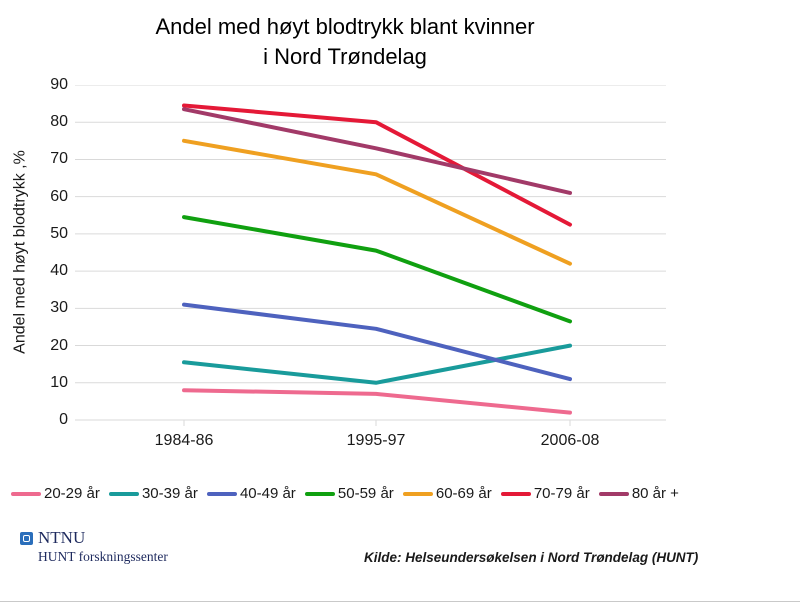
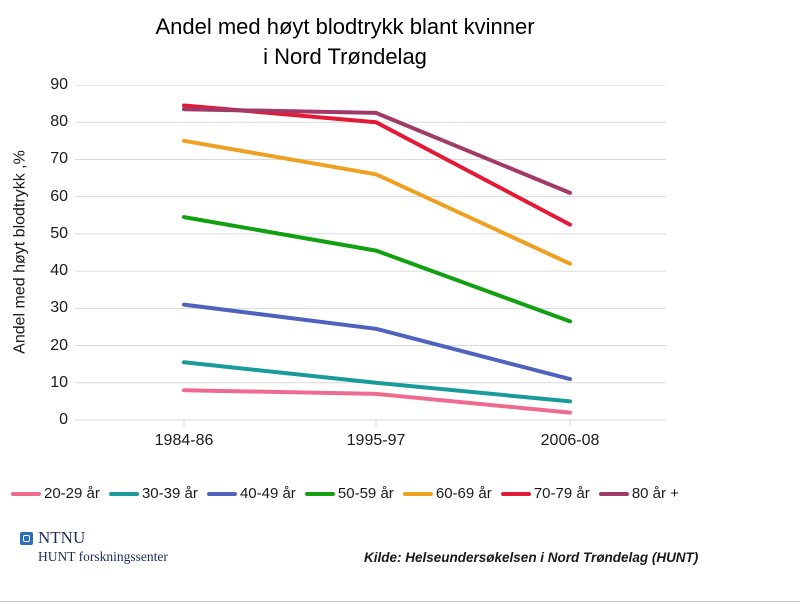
80 år +/1995-97: 73 -> 82
30-39 år/2006-08: 20 -> 5
